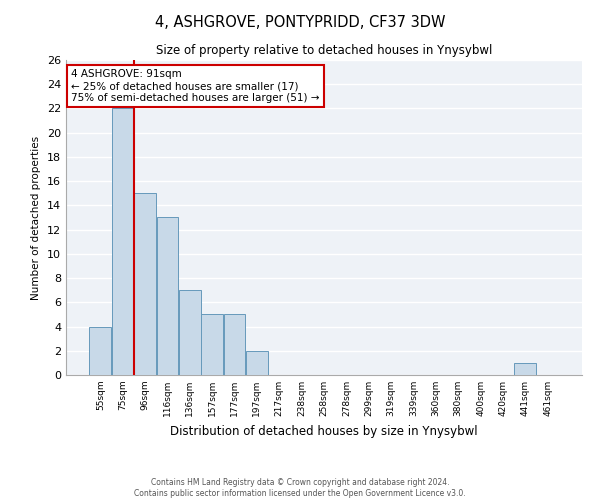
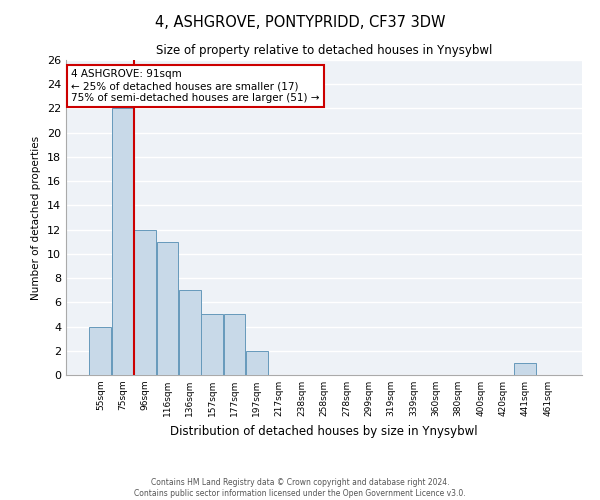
96sqm: 15 -> 12
116sqm: 13 -> 11
